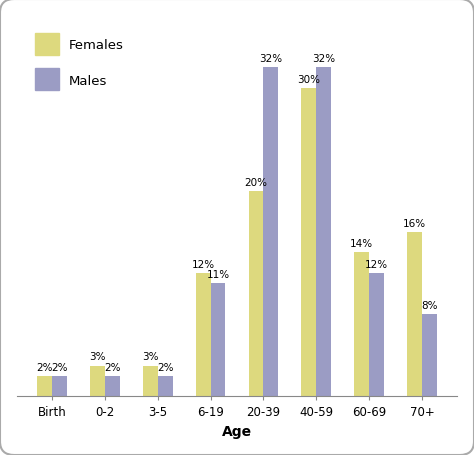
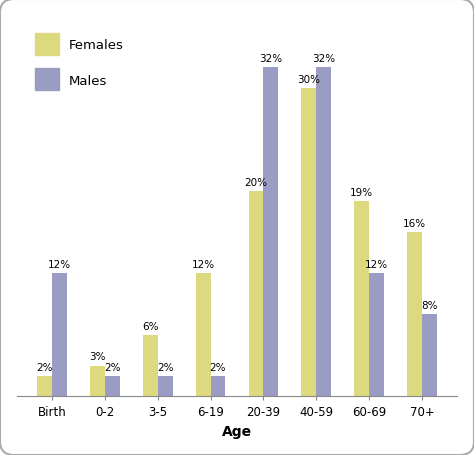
Males/Birth: 2% -> 12%
Females/3-5: 3% -> 6%
Males/6-19: 11% -> 2%
Females/60-69: 14% -> 19%
